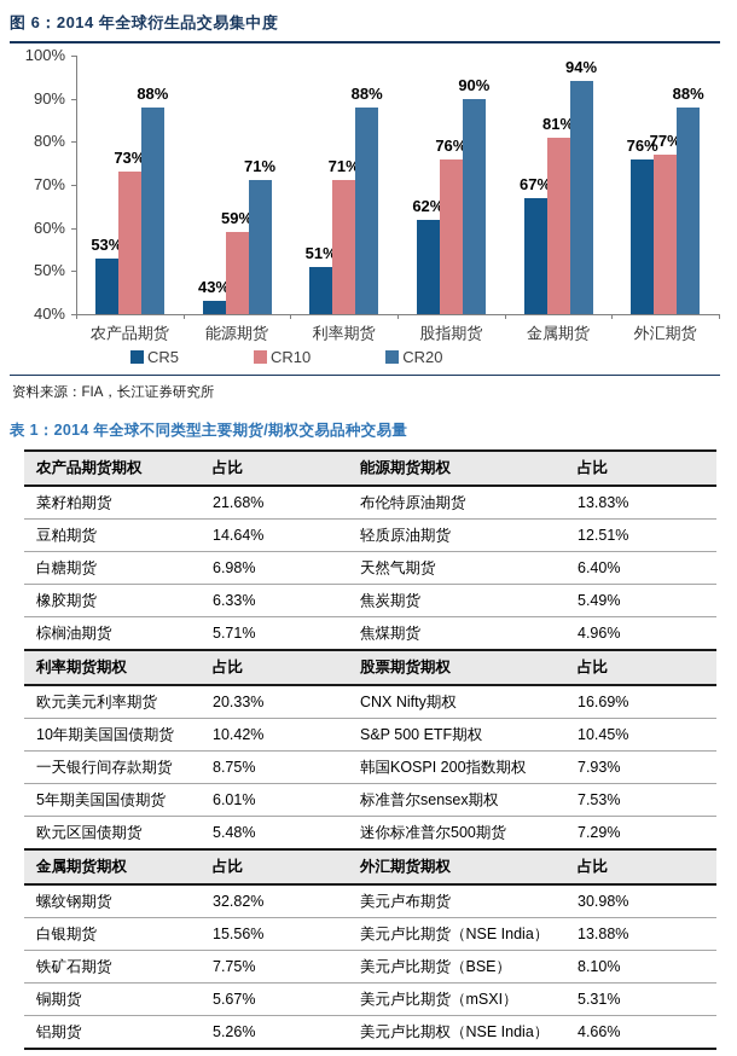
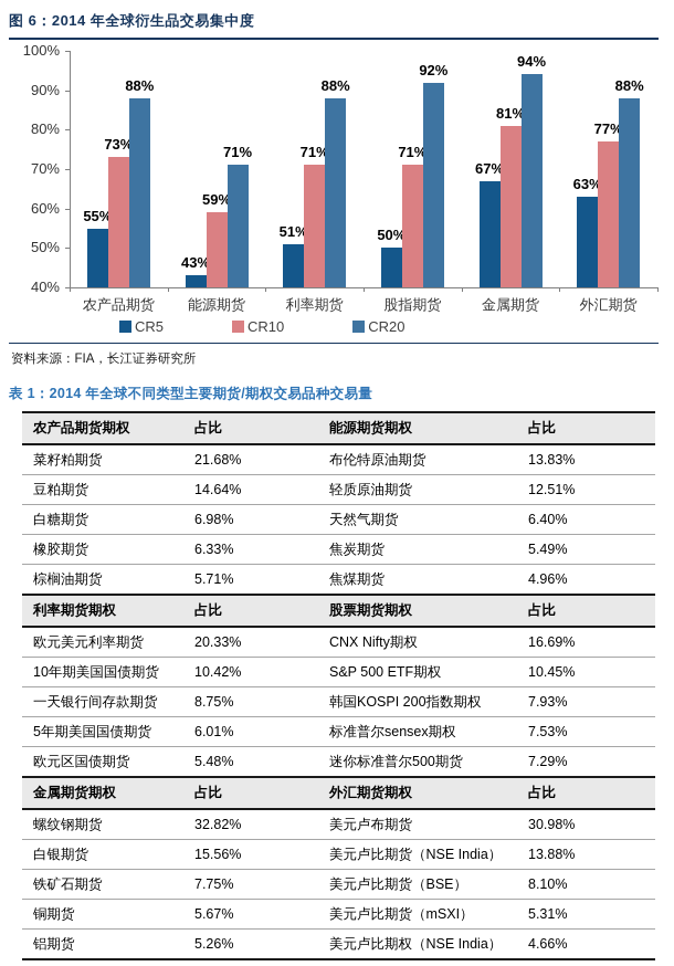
CR5/农产品期货: 53% -> 55%
CR5/股指期货: 62% -> 50%
CR10/股指期货: 76% -> 71%
CR20/股指期货: 90% -> 92%
CR5/外汇期货: 76% -> 63%
